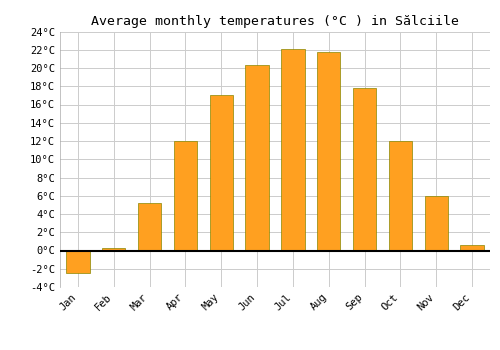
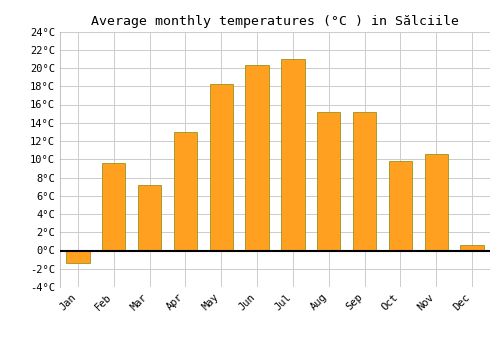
Jan: -2.5°C -> -1.4°C
Feb: 0.3°C -> 9.6°C
Mar: 5.2°C -> 7.2°C
Apr: 12.0°C -> 13.0°C
May: 17.0°C -> 18.2°C
Jul: 22.1°C -> 21.0°C
Aug: 21.7°C -> 15.2°C
Sep: 17.8°C -> 15.2°C
Oct: 12.0°C -> 9.8°C
Nov: 6.0°C -> 10.6°C
